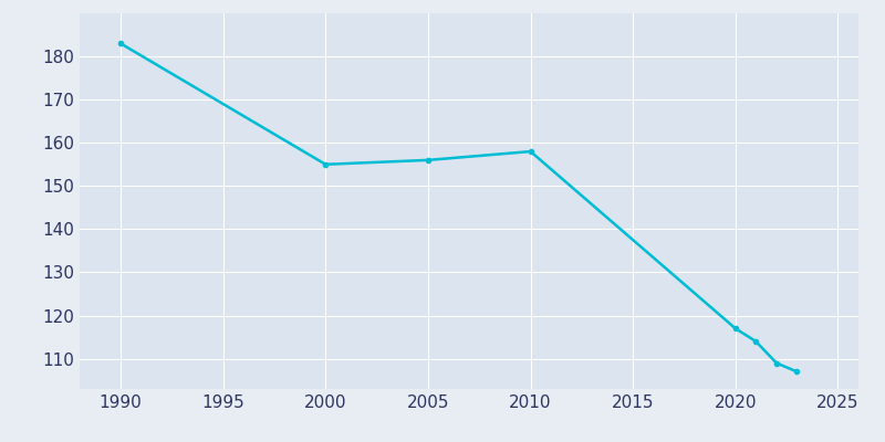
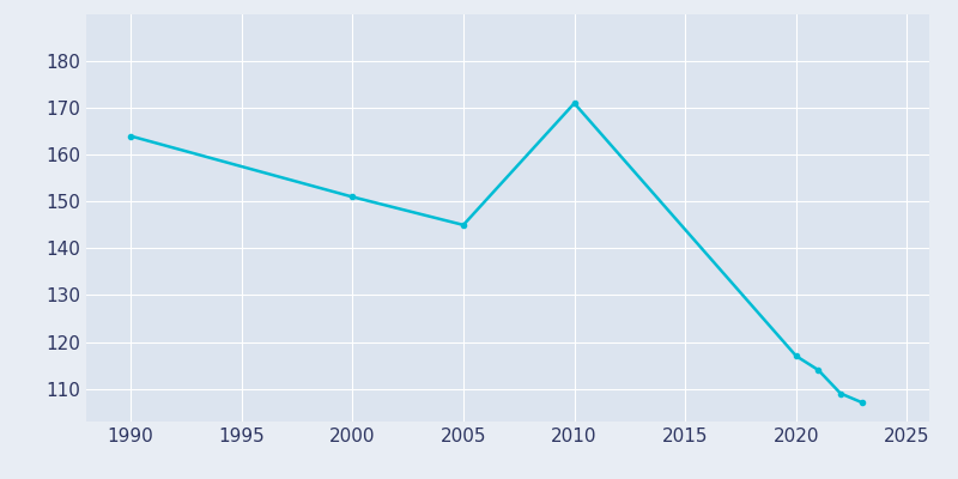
1990: 183 -> 164
2000: 155 -> 151
2005: 156 -> 145
2010: 158 -> 171
